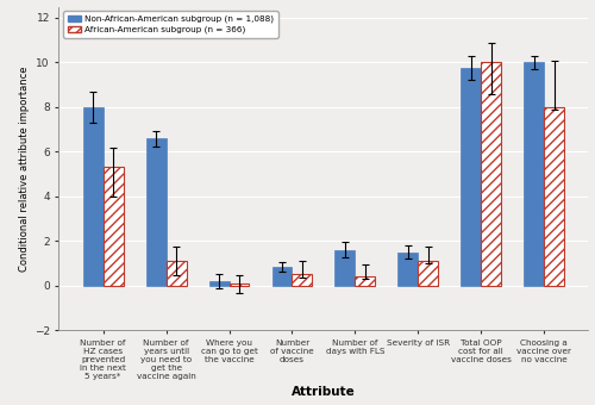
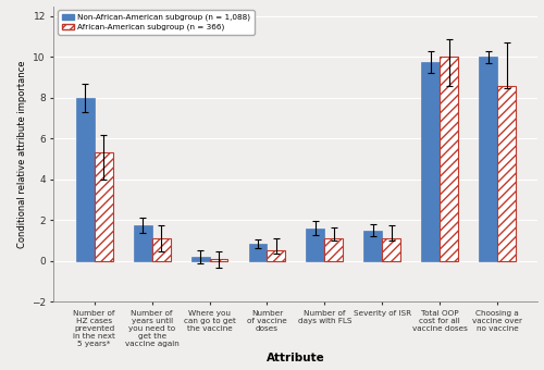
Non-African-American subgroup (n = 1,088)/Number of years until you need to get the vaccine again: 6.6 -> 1.8
African-American subgroup (n = 366)/Number of days with FLS: 0.4 -> 1.1
African-American subgroup (n = 366)/Choosing a vaccine over no vaccine: 8.0 -> 8.6
